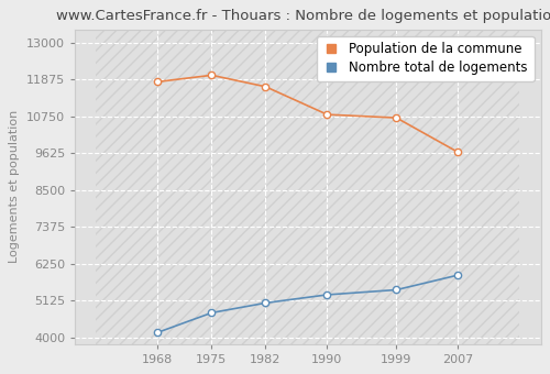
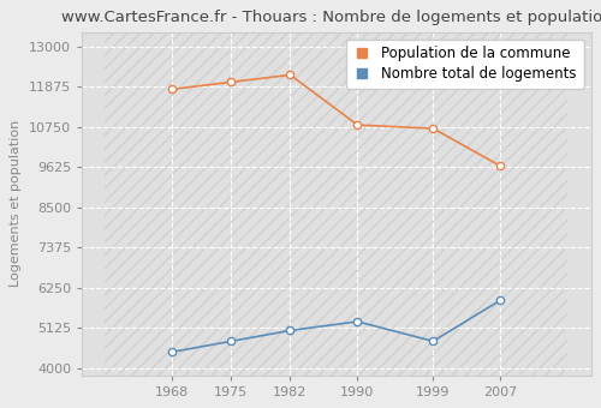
Nombre total de logements/1968: 4150 -> 4450
Population de la commune/1982: 11650 -> 12200
Nombre total de logements/1999: 5450 -> 4750
